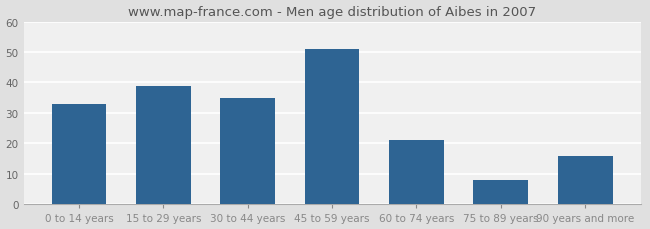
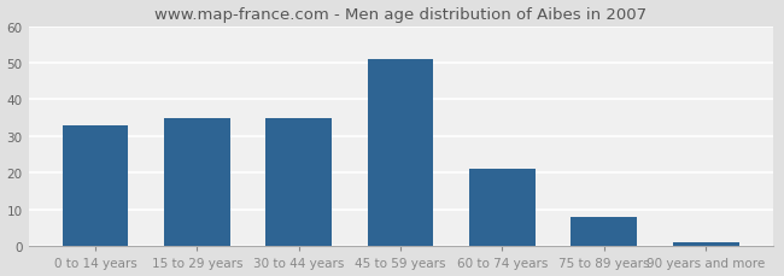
15 to 29 years: 39 -> 35
90 years and more: 16 -> 1
